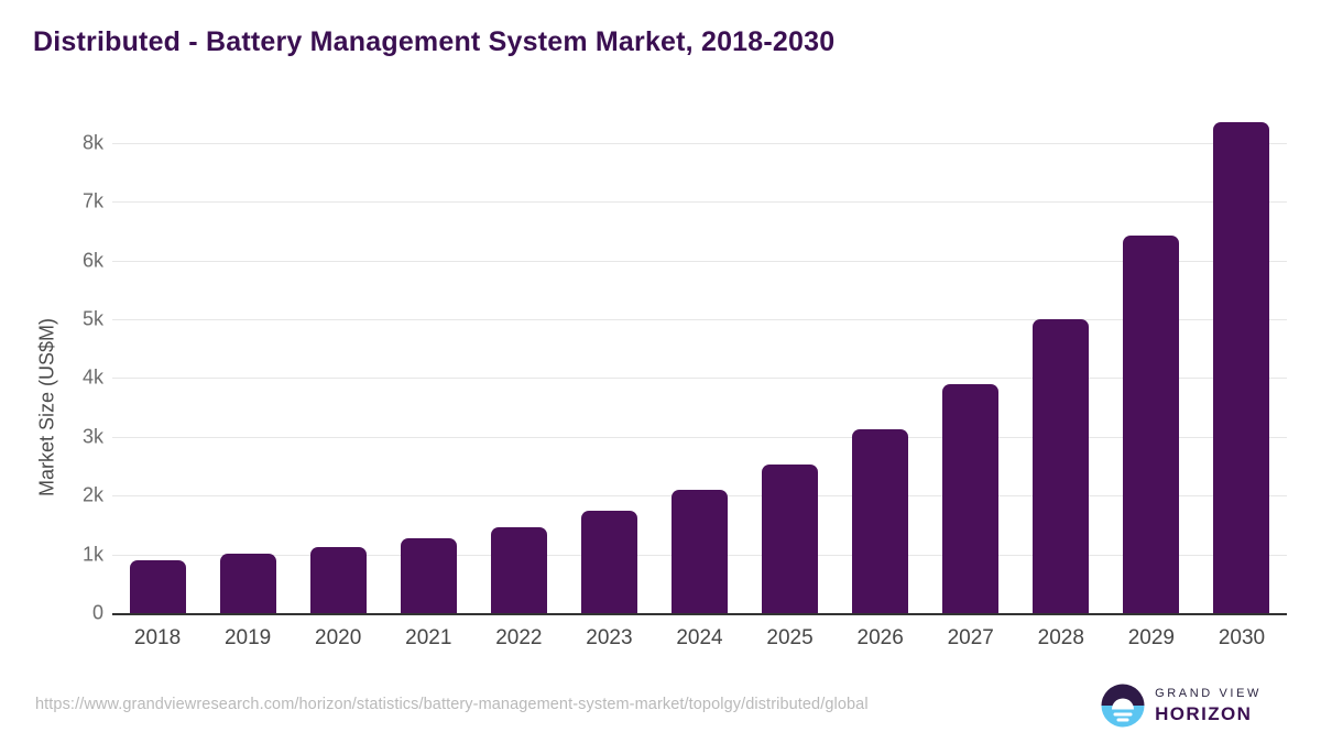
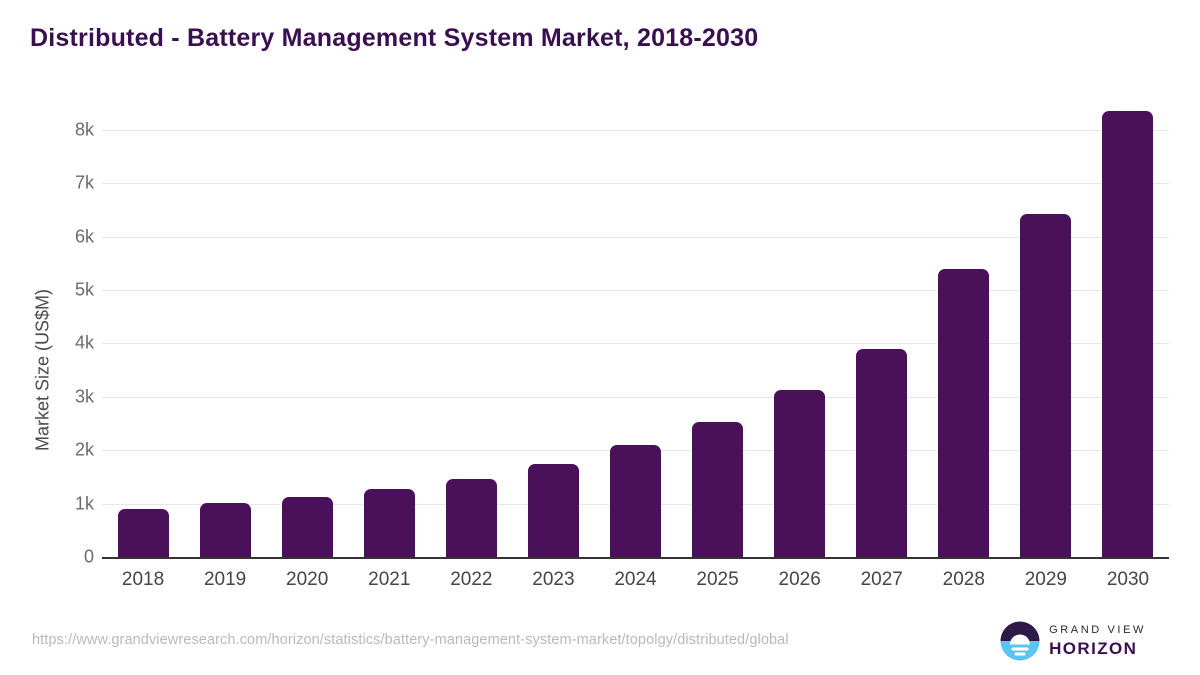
2028: 5.0k -> 5.4k
